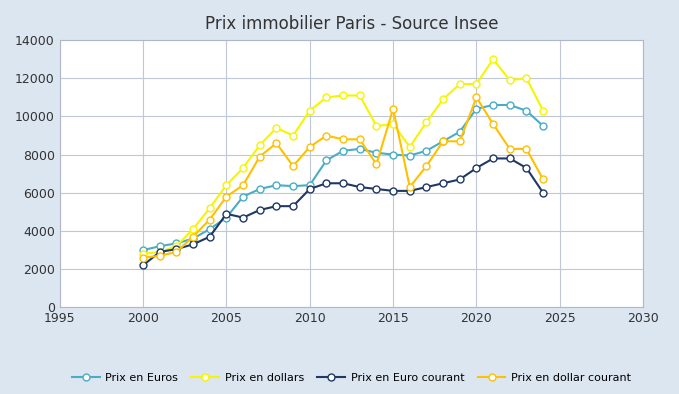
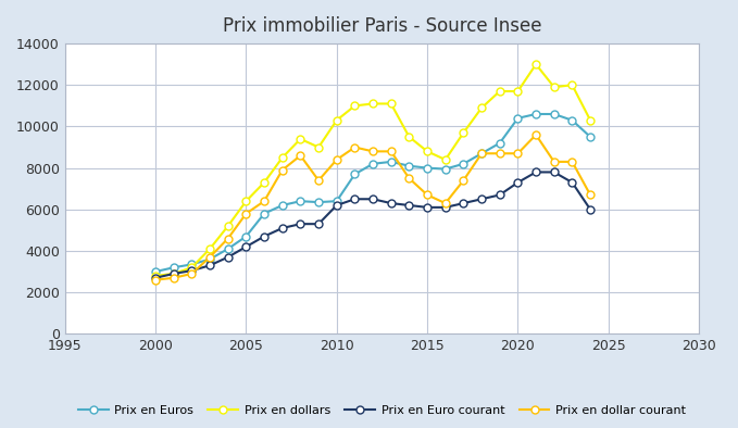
Prix en Euro courant/2000: 2200 -> 2700
Prix en Euro courant/2005: 4900 -> 4200
Prix en dollars/2015: 9600 -> 8800
Prix en dollar courant/2015: 10400 -> 6700
Prix en dollar courant/2020: 11000 -> 8700
